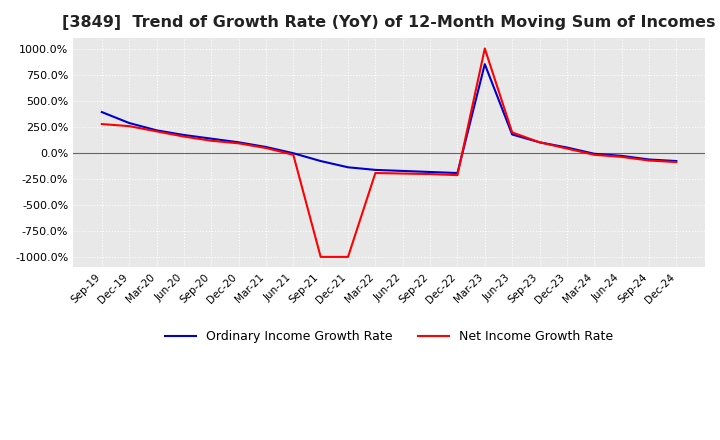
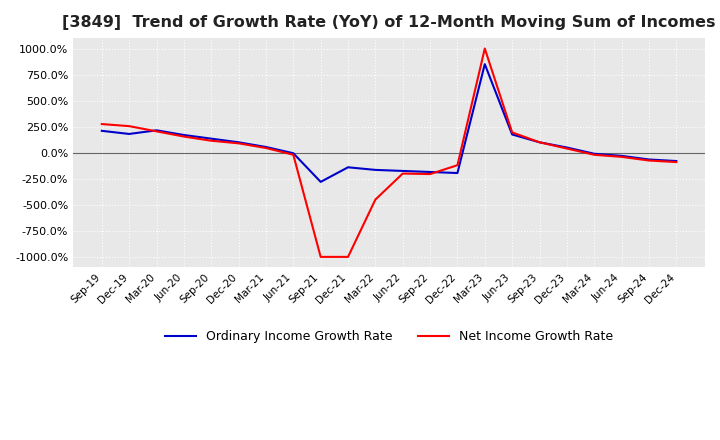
Ordinary Income Growth Rate/Sep-19: 390% -> 210%
Ordinary Income Growth Rate/Dec-19: 280% -> 180%
Ordinary Income Growth Rate/Sep-21: -80% -> -280%
Net Income Growth Rate/Mar-22: -200% -> -450%
Net Income Growth Rate/Dec-22: -220% -> -120%
